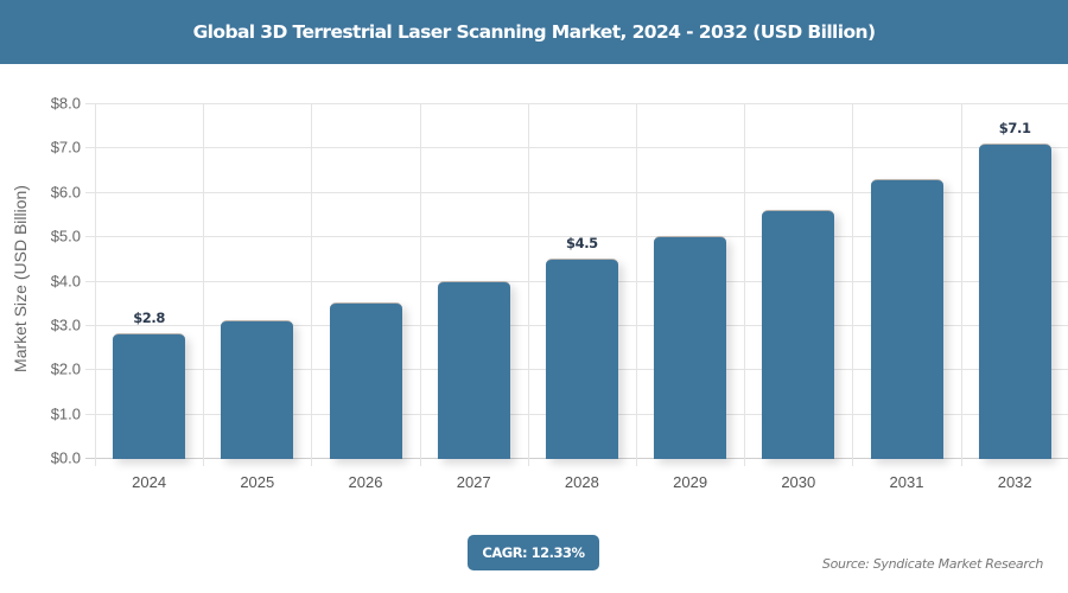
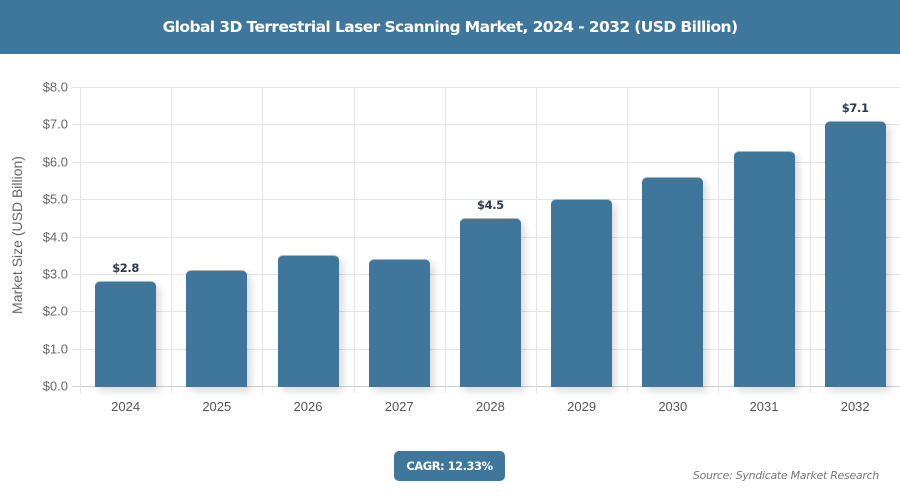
2027: $4.0 -> $3.4
